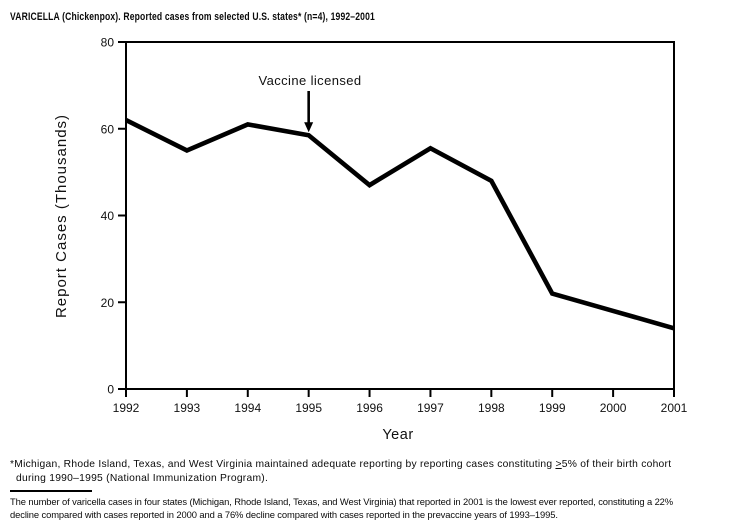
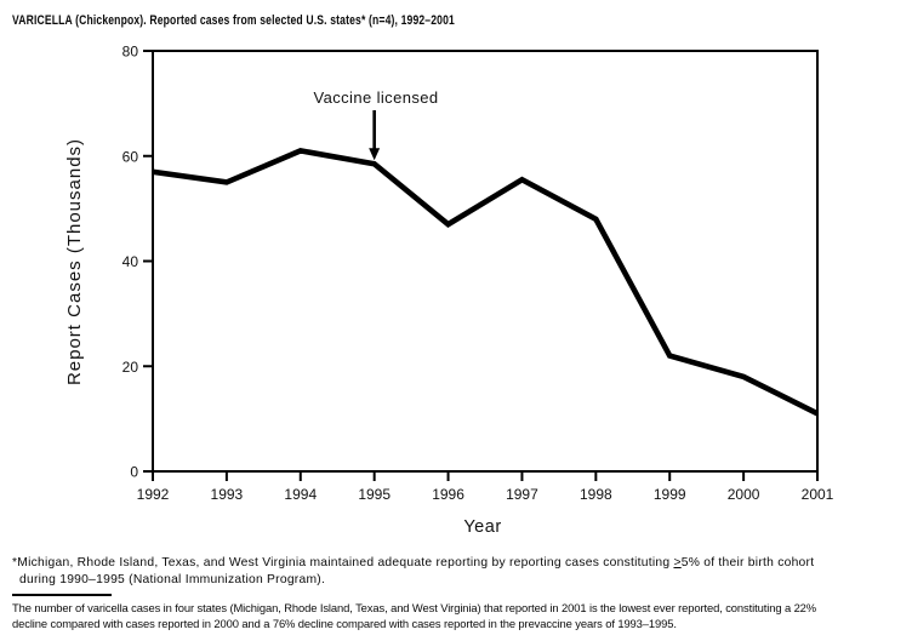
1992: 62 -> 57
2001: 14 -> 11
